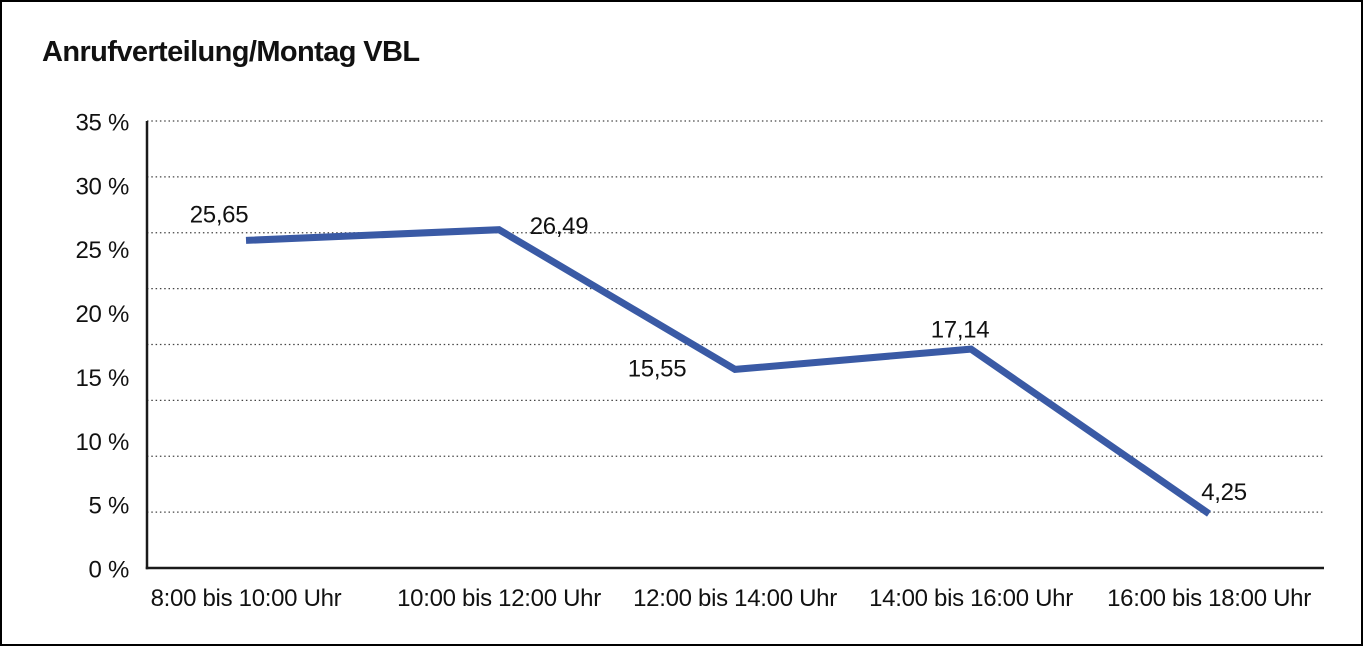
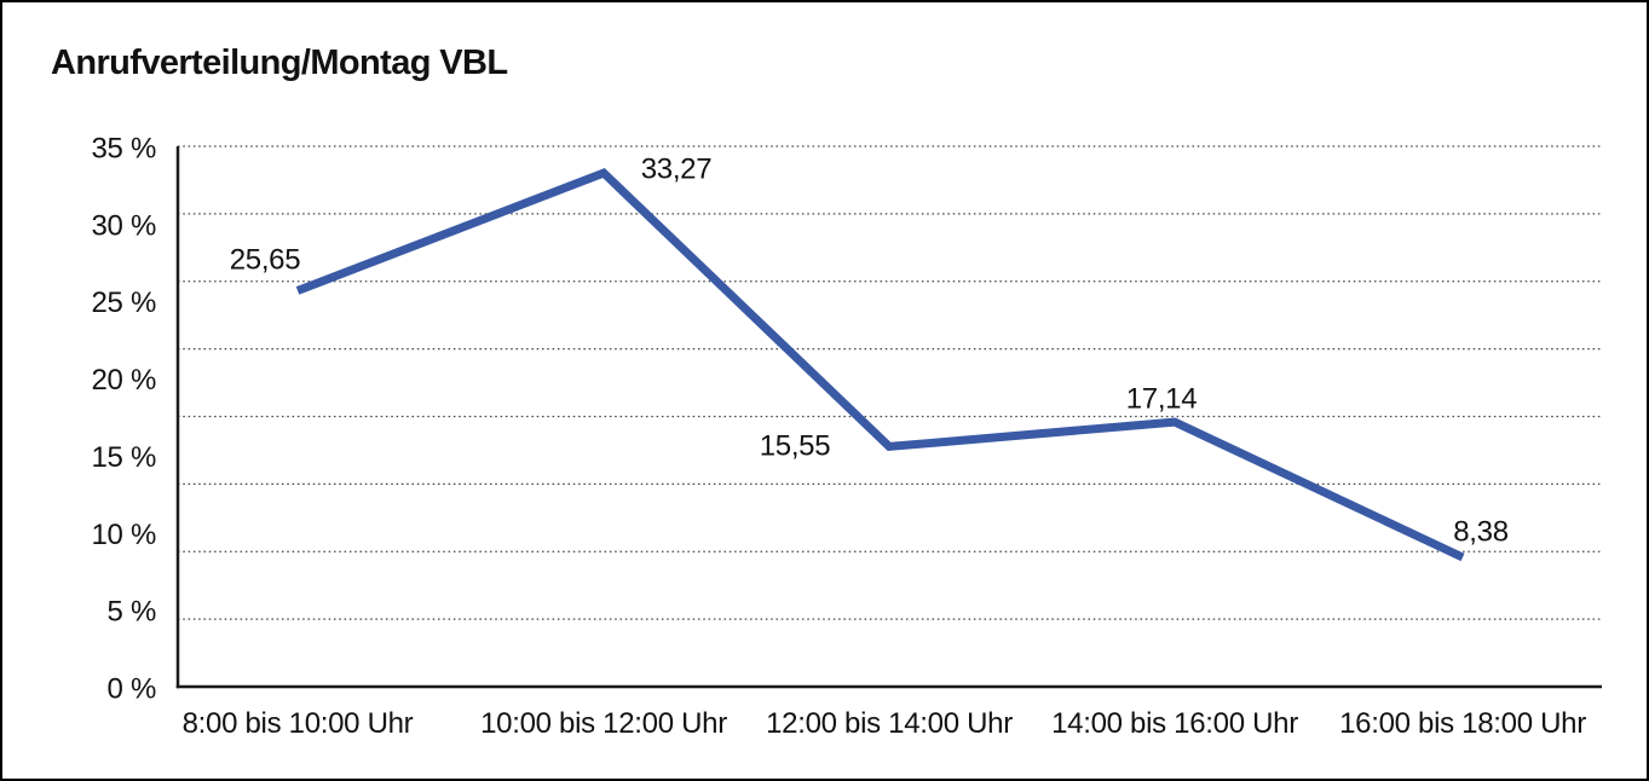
10:00 bis 12:00 Uhr: 26,49 -> 33,27
16:00 bis 18:00 Uhr: 4,25 -> 8,38
